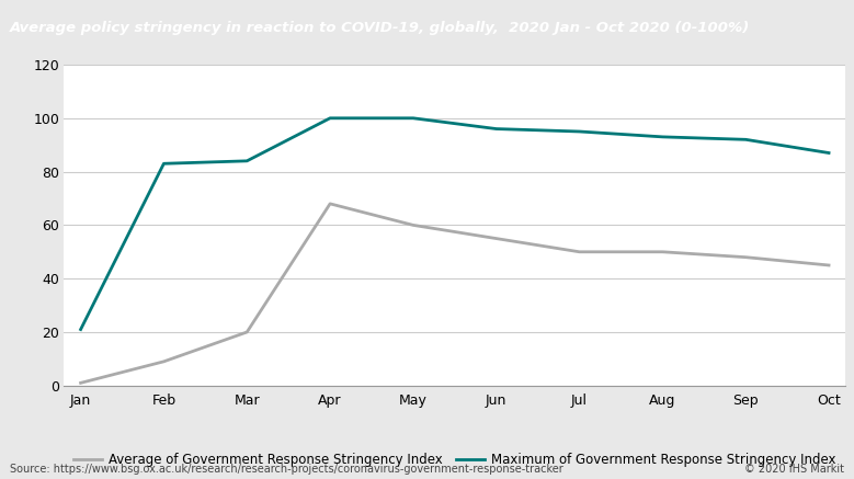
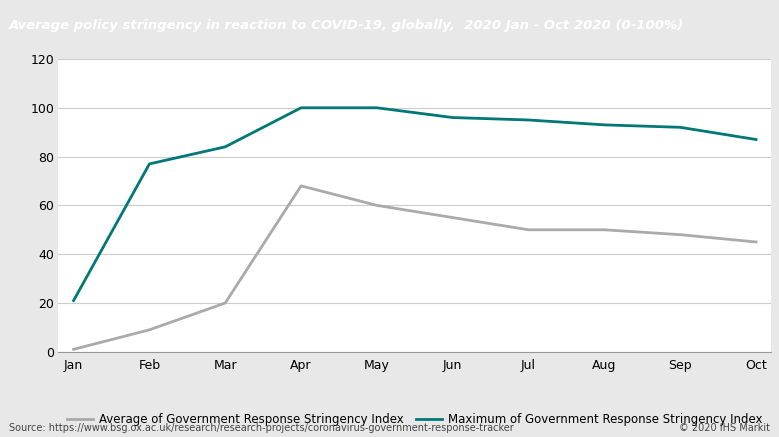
Maximum of Government Response Stringency Index/Feb: 83 -> 77
